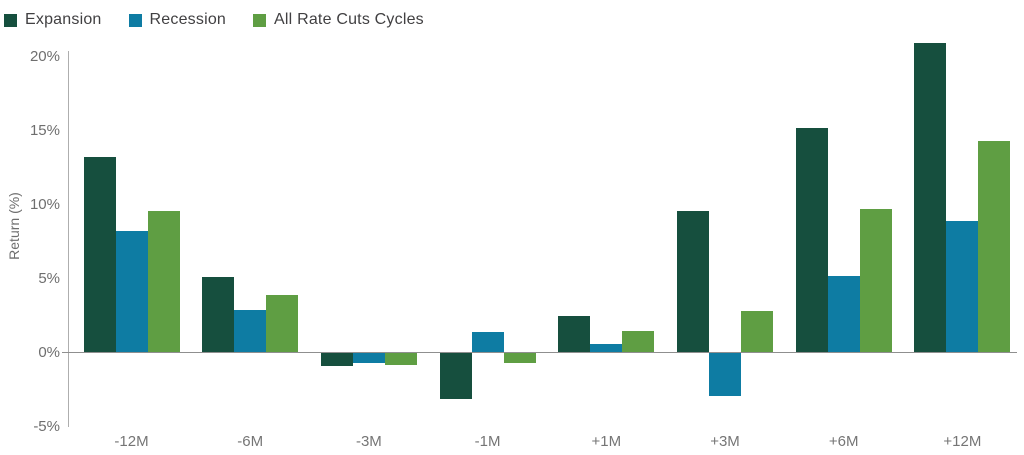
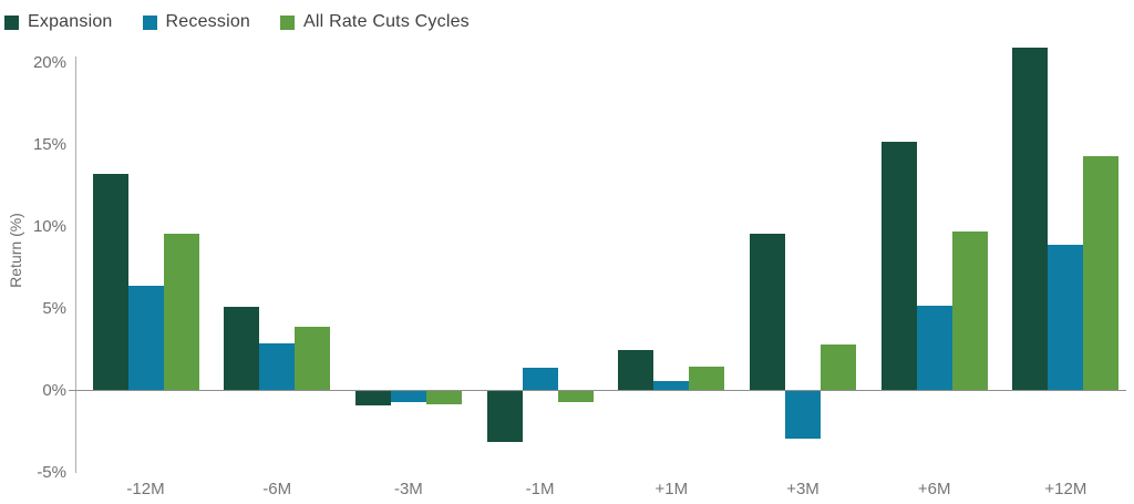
Recession/-12M: 8.2% -> 6.4%
